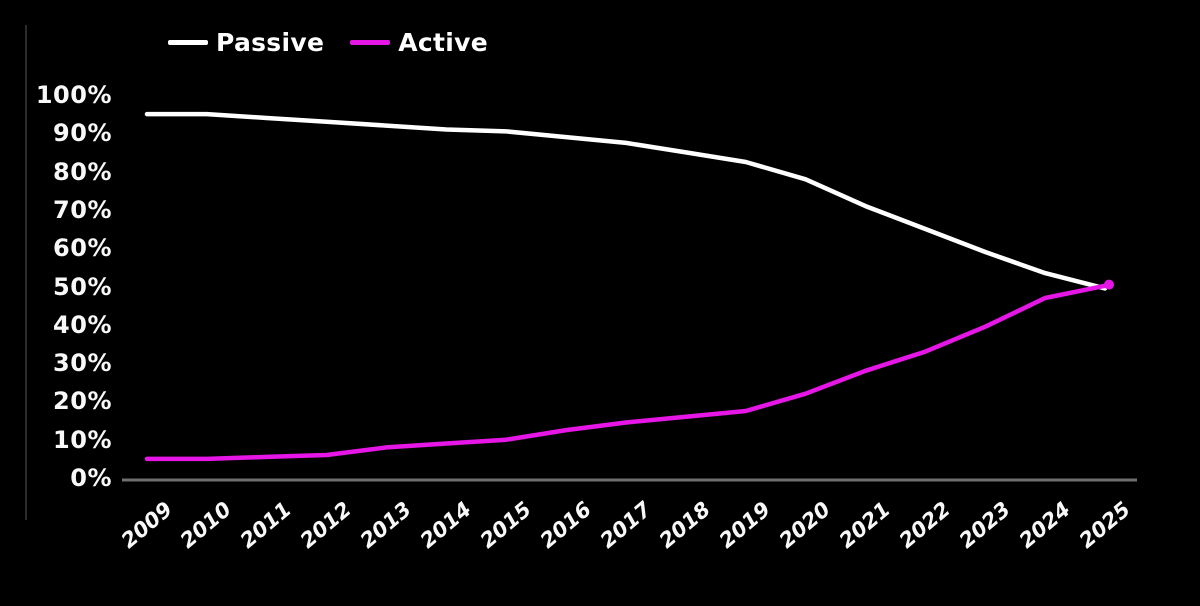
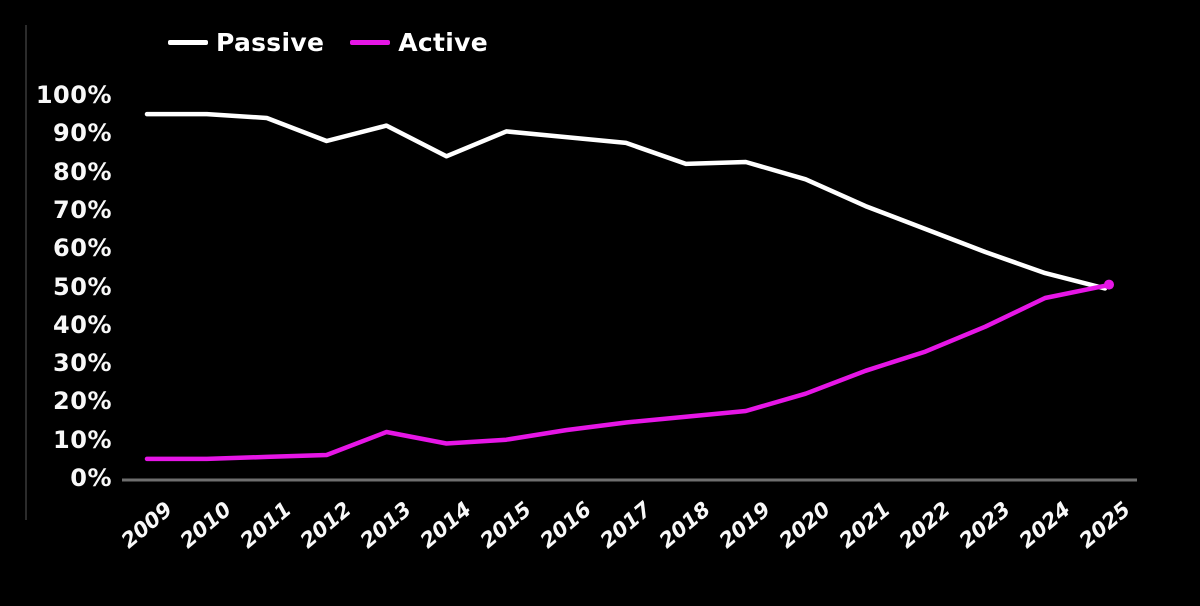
Passive/2012: 93% -> 88%
Active/2013: 8% -> 12%
Passive/2014: 91% -> 84%
Passive/2018: 85% -> 82%
